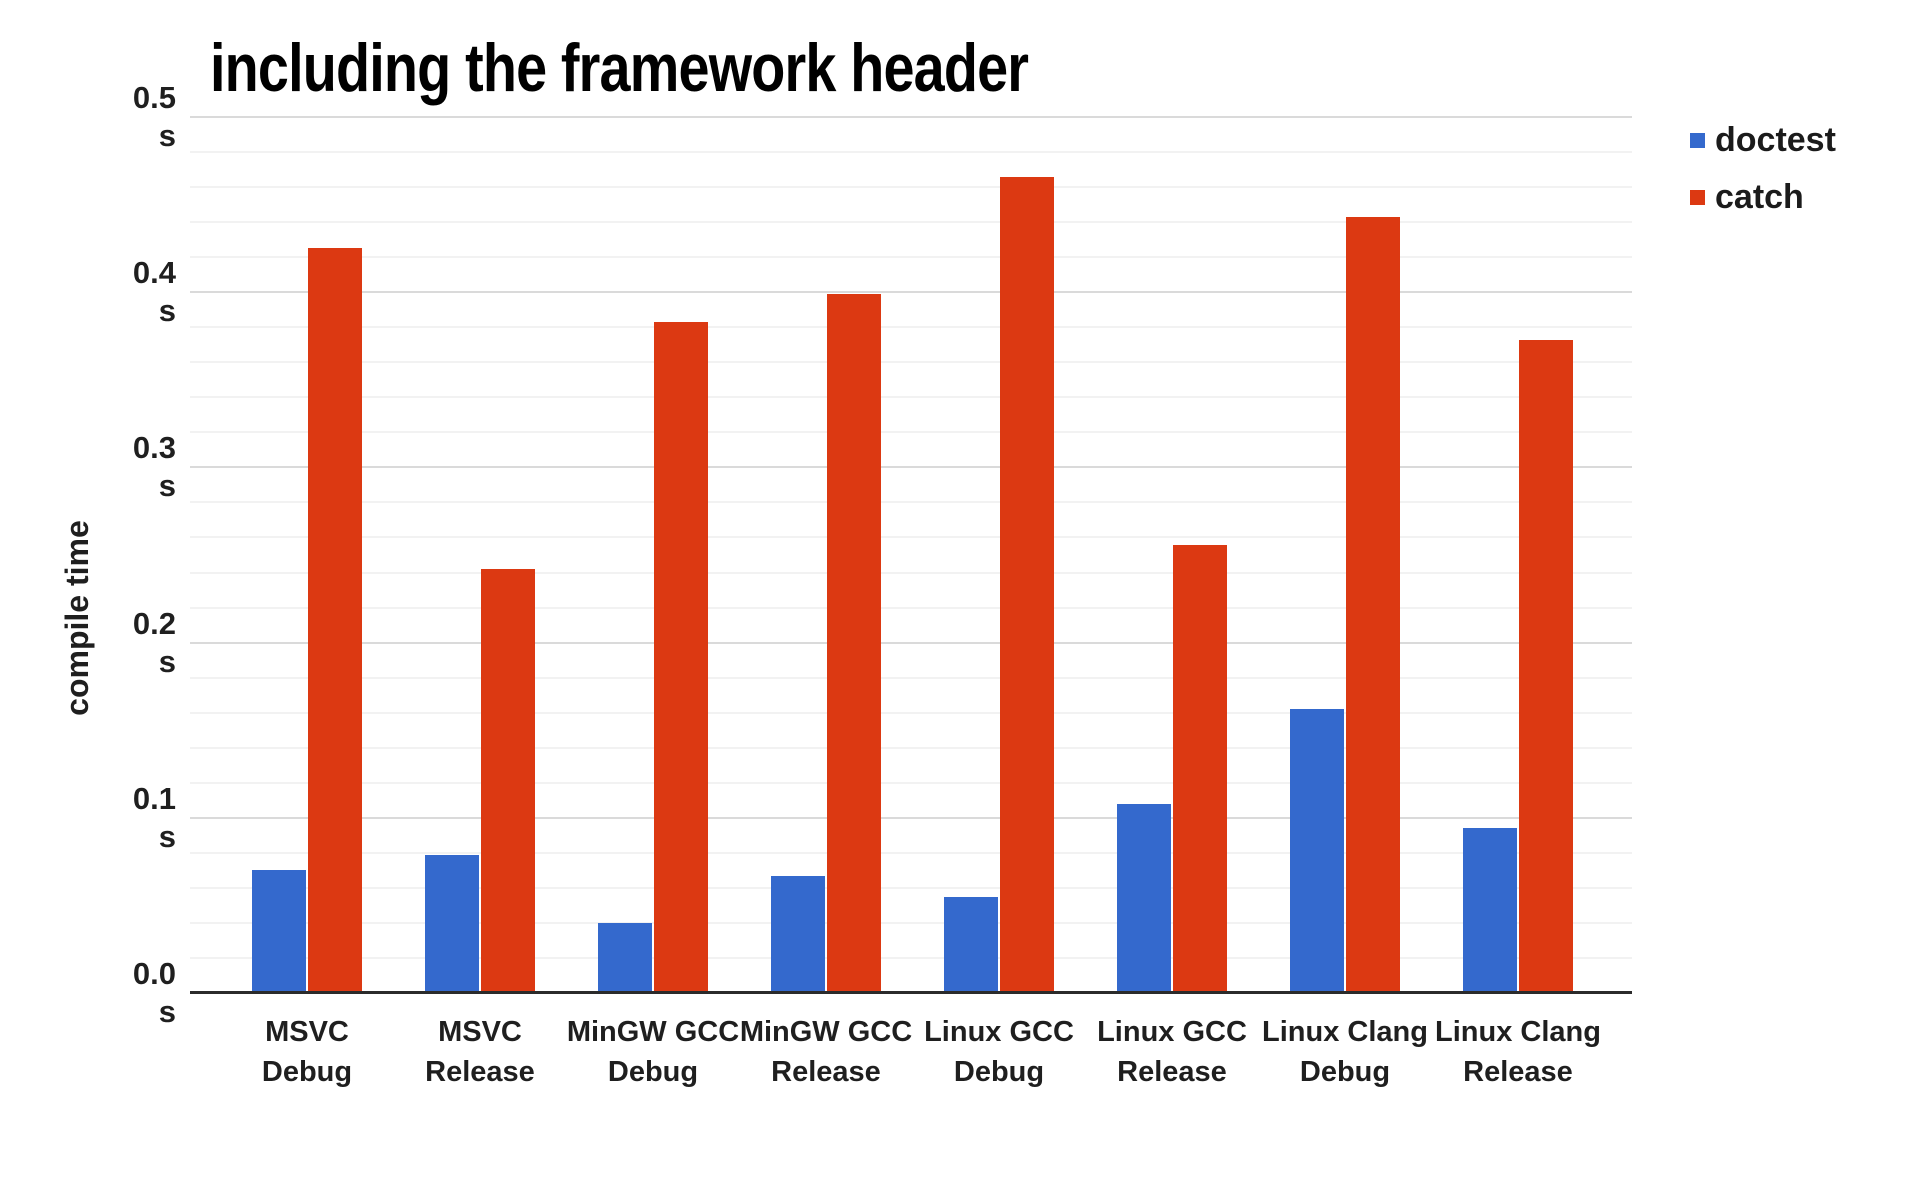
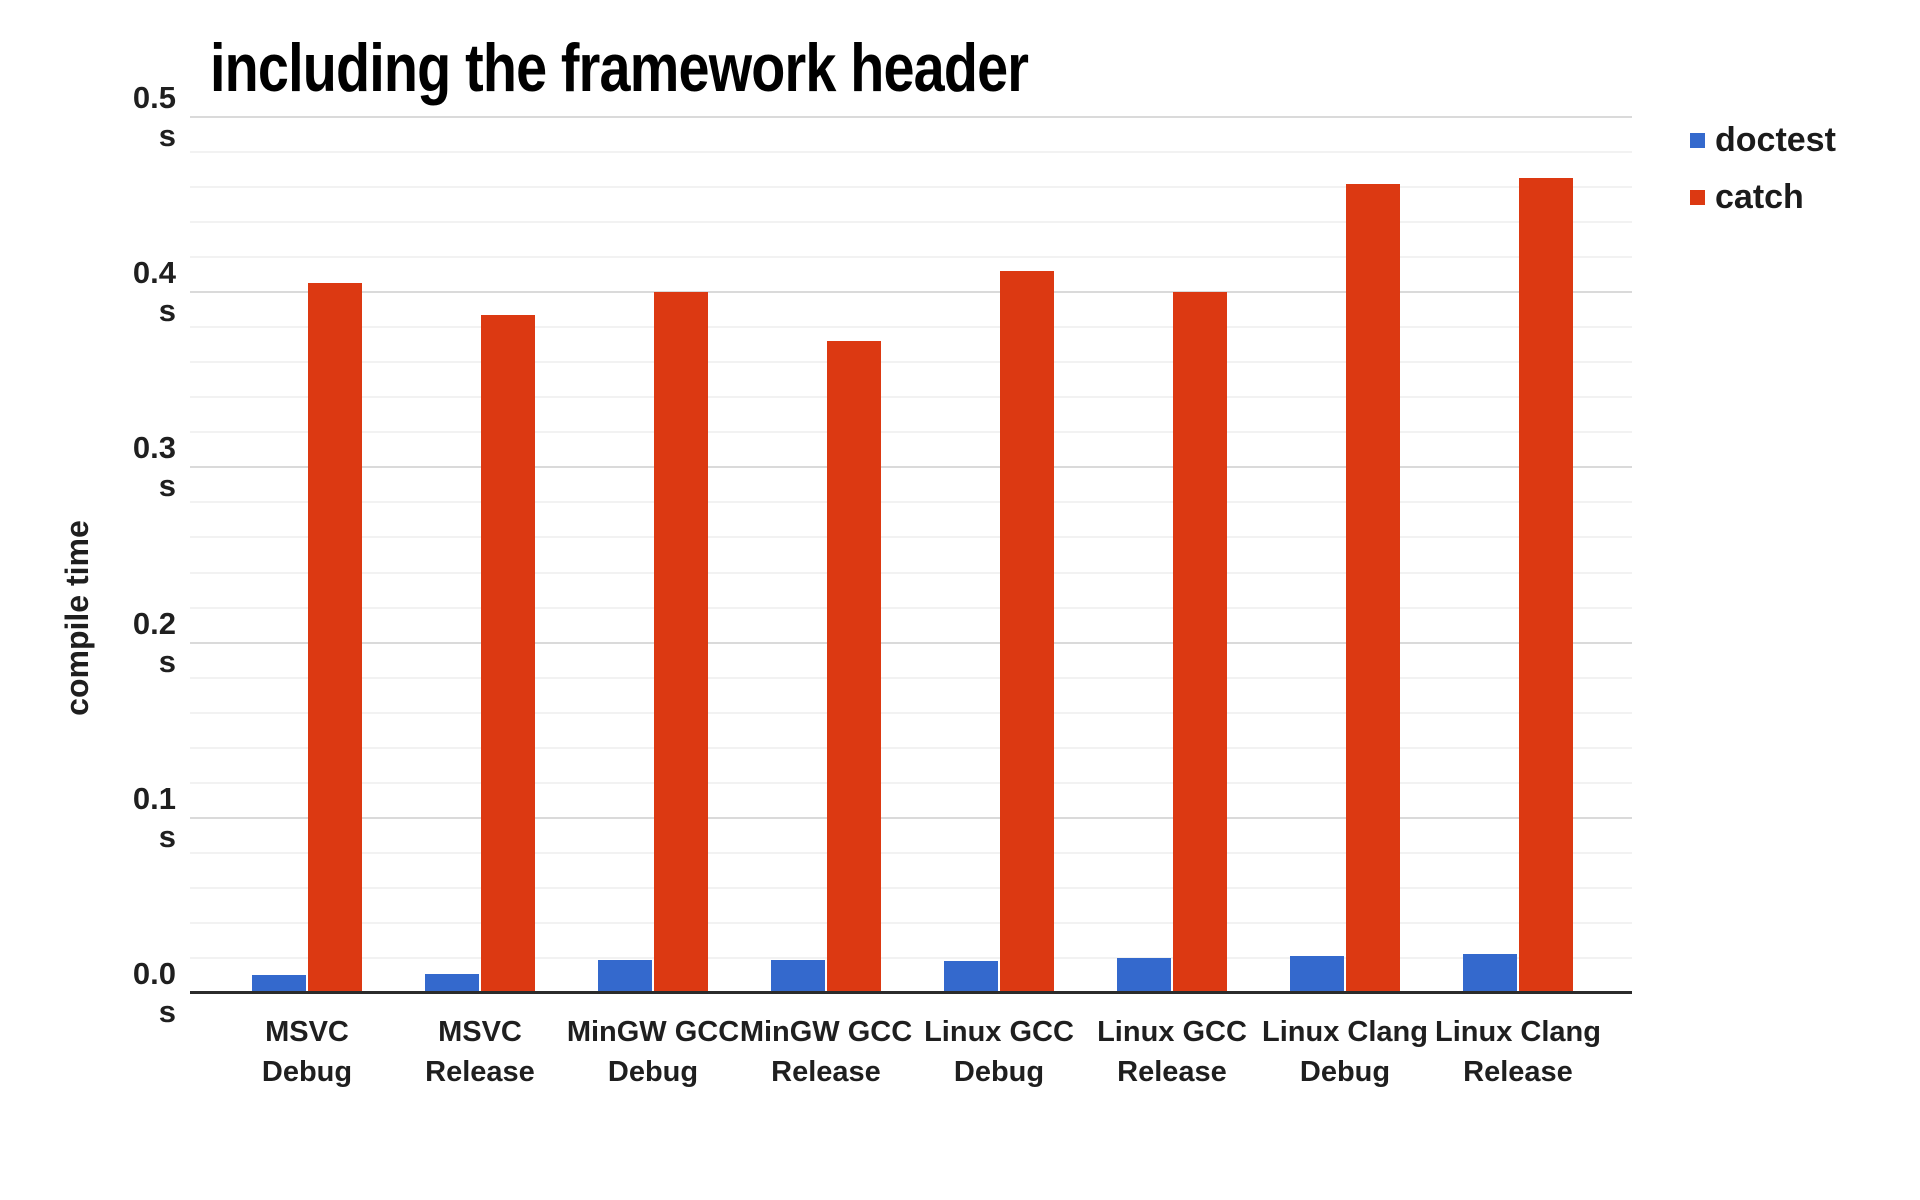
doctest/MSVC Debug: 0.070 -> 0.010
catch/MSVC Debug: 0.425 -> 0.405
doctest/MSVC Release: 0.079 -> 0.011
catch/MSVC Release: 0.242 -> 0.387
doctest/MinGW GCC Debug: 0.040 -> 0.019
catch/MinGW GCC Debug: 0.383 -> 0.400
doctest/MinGW GCC Release: 0.067 -> 0.019
catch/MinGW GCC Release: 0.399 -> 0.372
doctest/Linux GCC Debug: 0.055 -> 0.018
catch/Linux GCC Debug: 0.466 -> 0.412
doctest/Linux GCC Release: 0.108 -> 0.020
catch/Linux GCC Release: 0.256 -> 0.400
doctest/Linux Clang Debug: 0.162 -> 0.021
catch/Linux Clang Debug: 0.443 -> 0.462
doctest/Linux Clang Release: 0.094 -> 0.022
catch/Linux Clang Release: 0.373 -> 0.465
